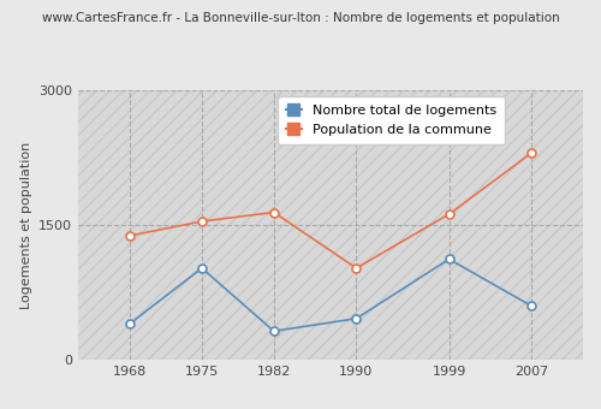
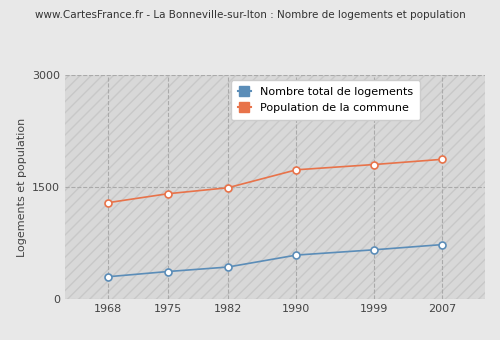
Nombre total de logements/1968: 400 -> 300
Population de la commune/1968: 1380 -> 1290
Nombre total de logements/1975: 1020 -> 370
Population de la commune/1975: 1540 -> 1410
Nombre total de logements/1982: 320 -> 430
Population de la commune/1982: 1640 -> 1490
Nombre total de logements/1990: 460 -> 590
Population de la commune/1990: 1020 -> 1730
Nombre total de logements/1999: 1120 -> 660
Population de la commune/1999: 1620 -> 1800
Nombre total de logements/2007: 600 -> 730
Population de la commune/2007: 2300 -> 1870
